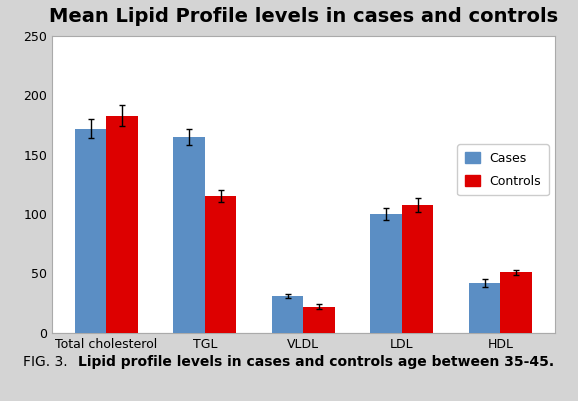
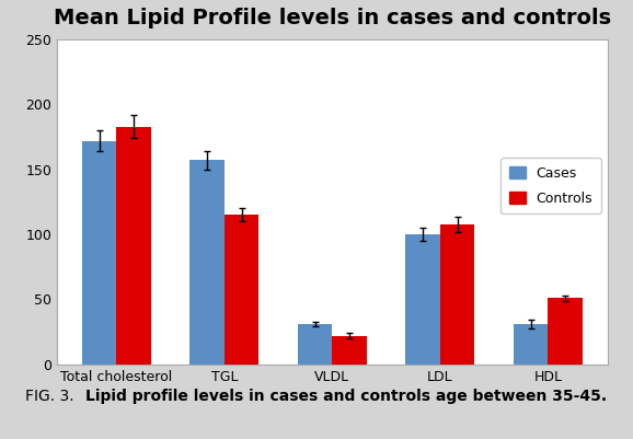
Cases/TGL: 165 -> 157
Cases/HDL: 42 -> 31
